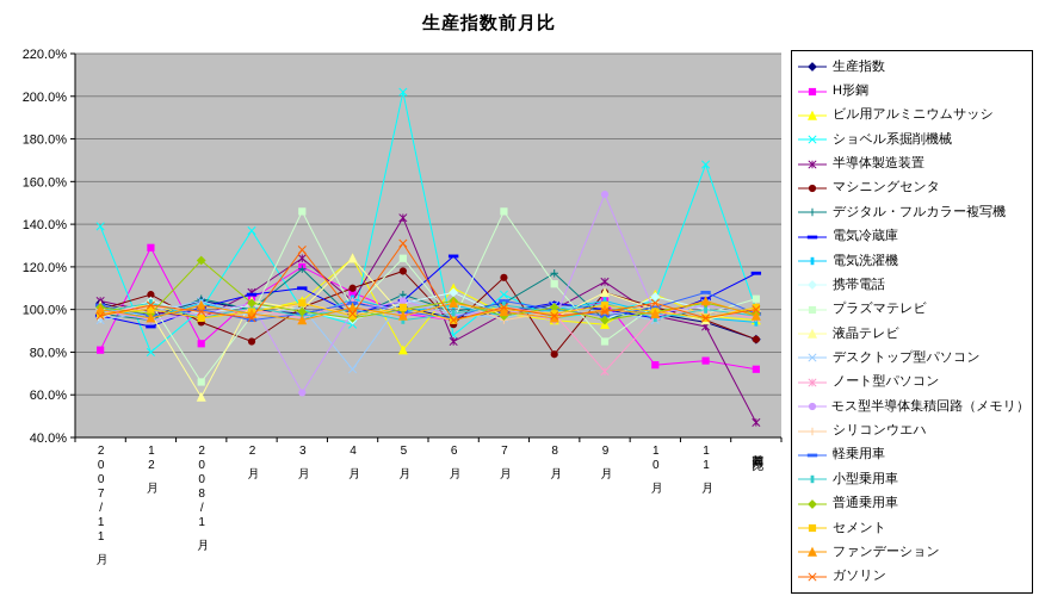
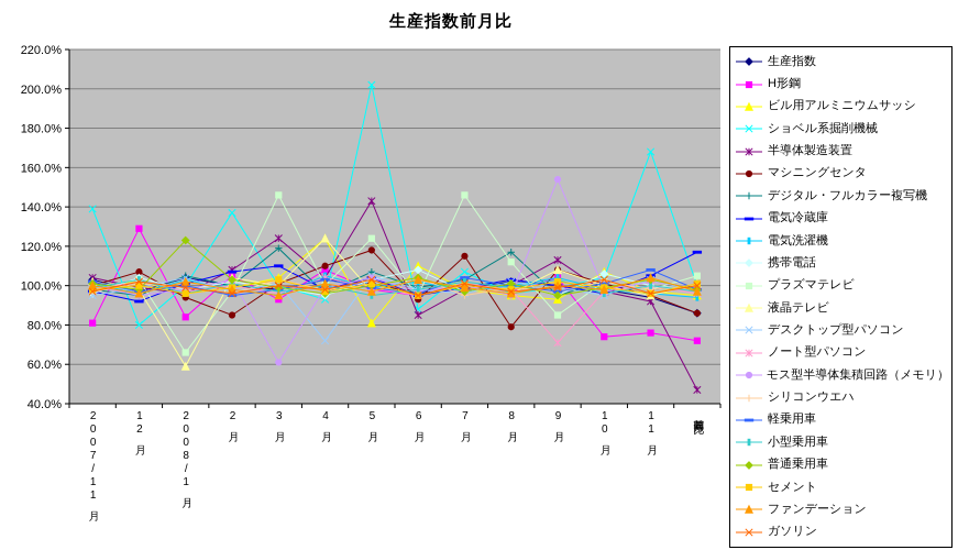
H形鋼/3月: 120% -> 93%
ガソリン/3月: 128% -> 100%
ガソリン/5月: 131% -> 103%
電気冷蔵庫/6月: 125% -> 95%
